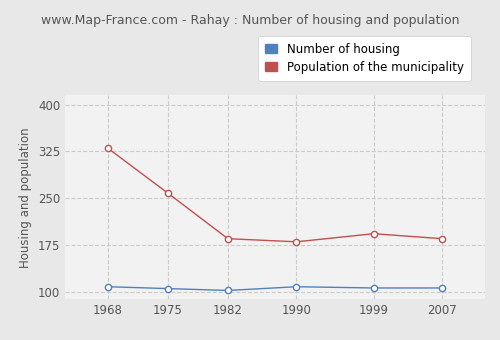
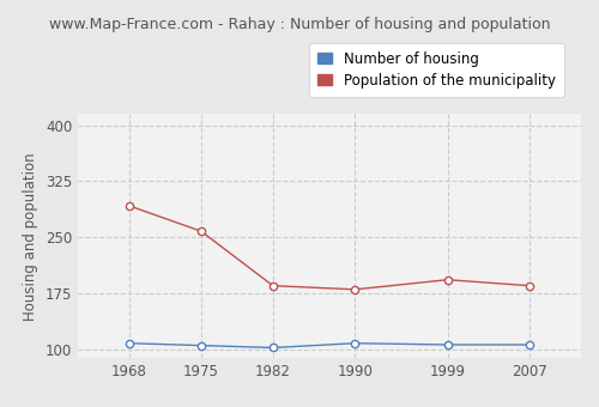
Population of the municipality/1968: 330 -> 292
